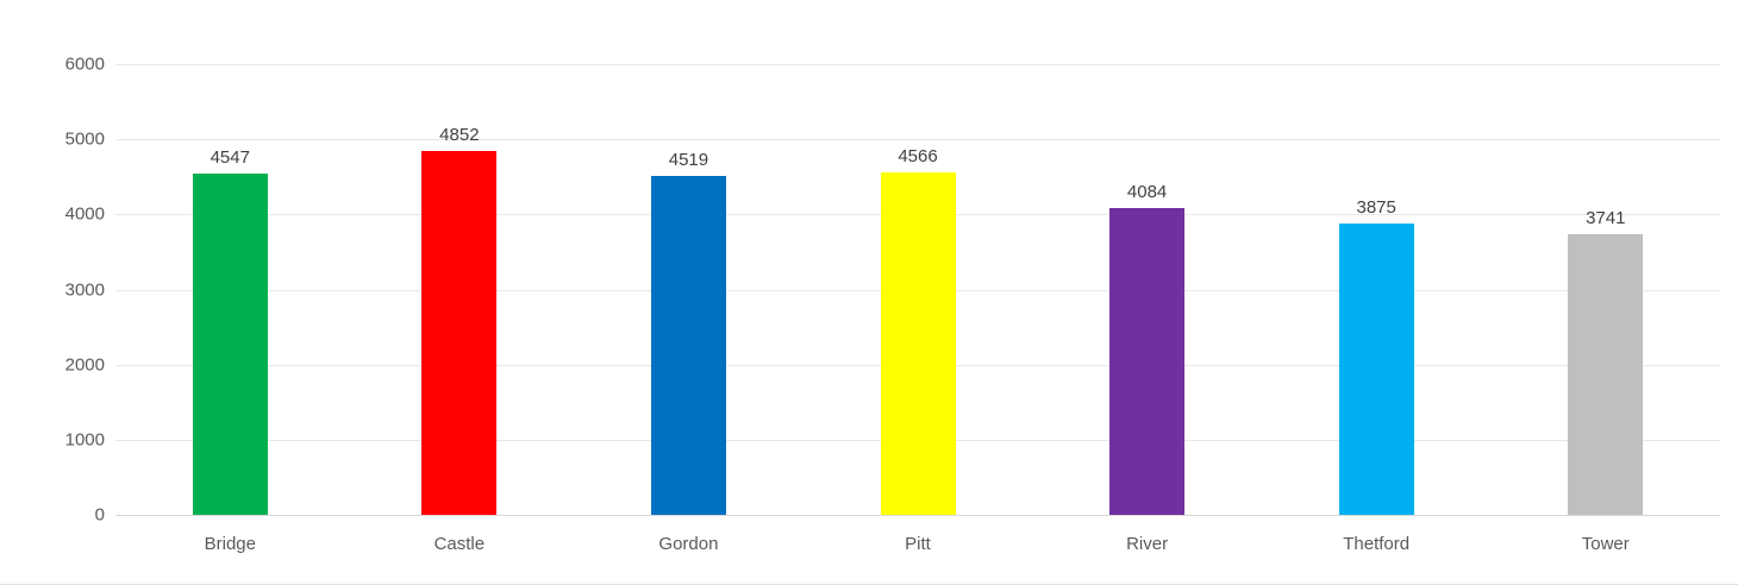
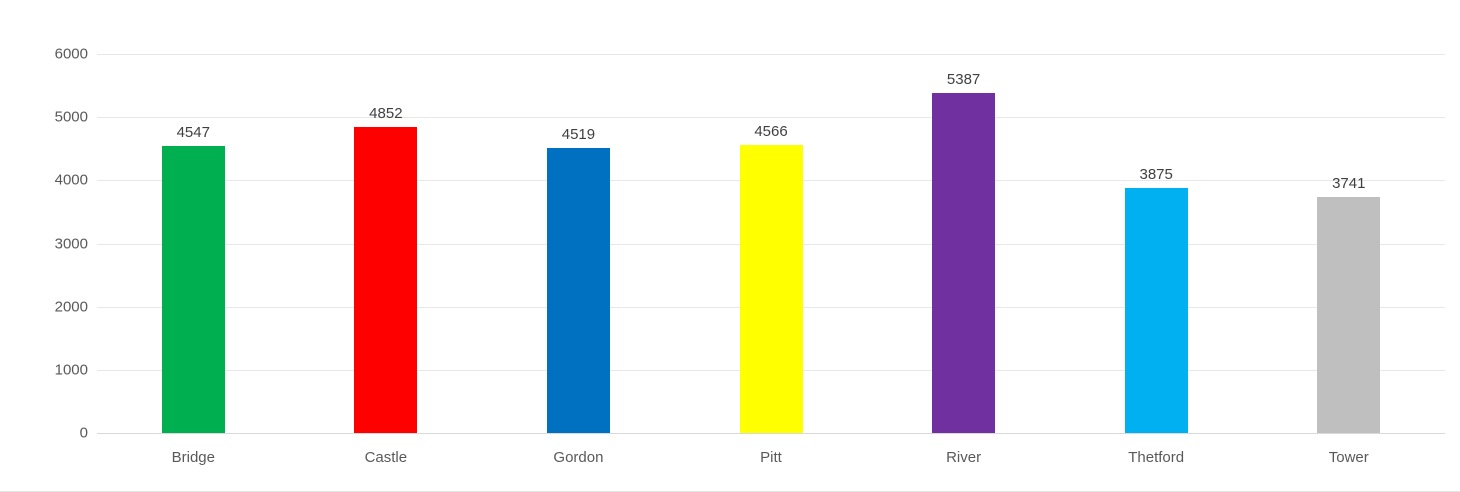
River: 4084 -> 5387
